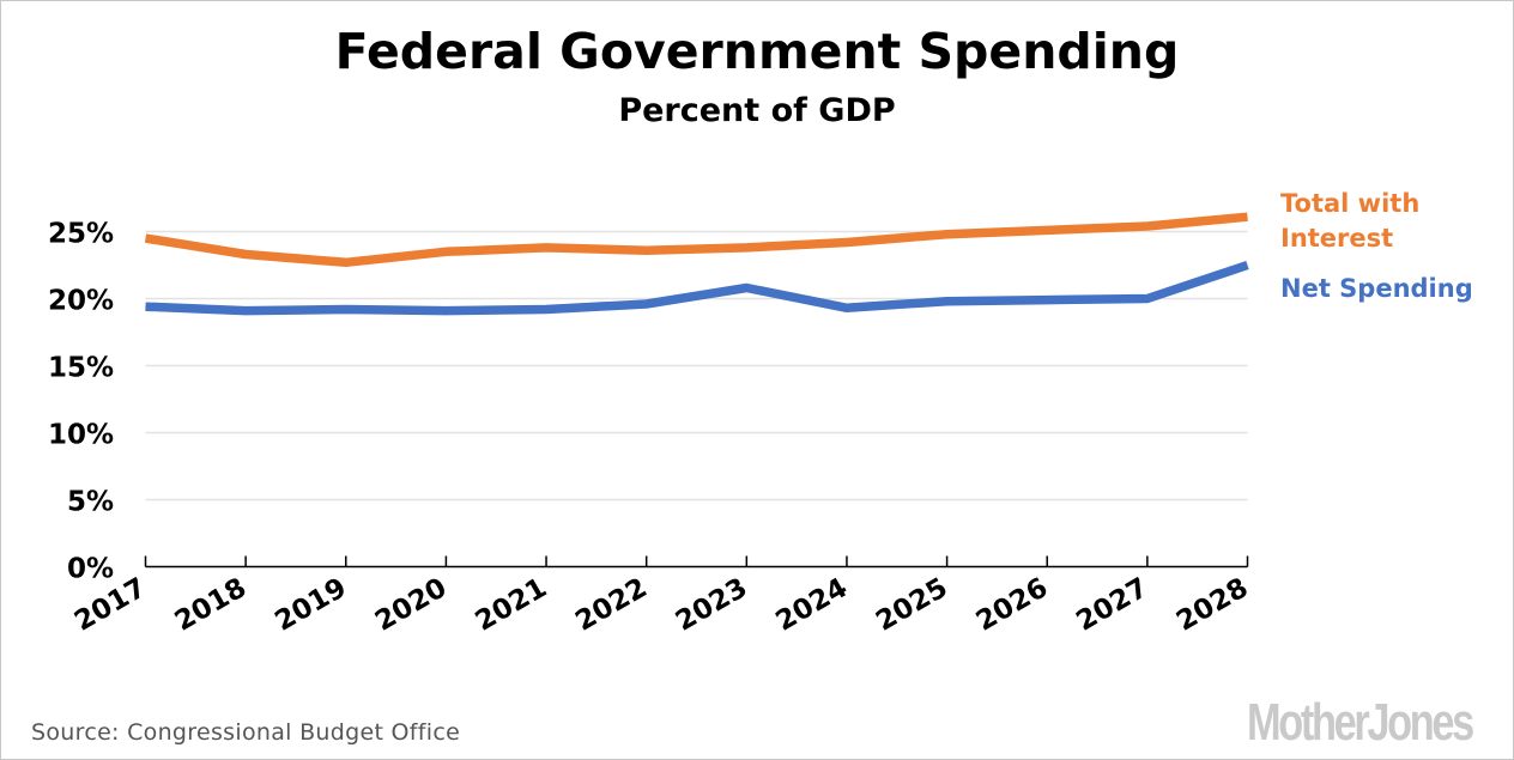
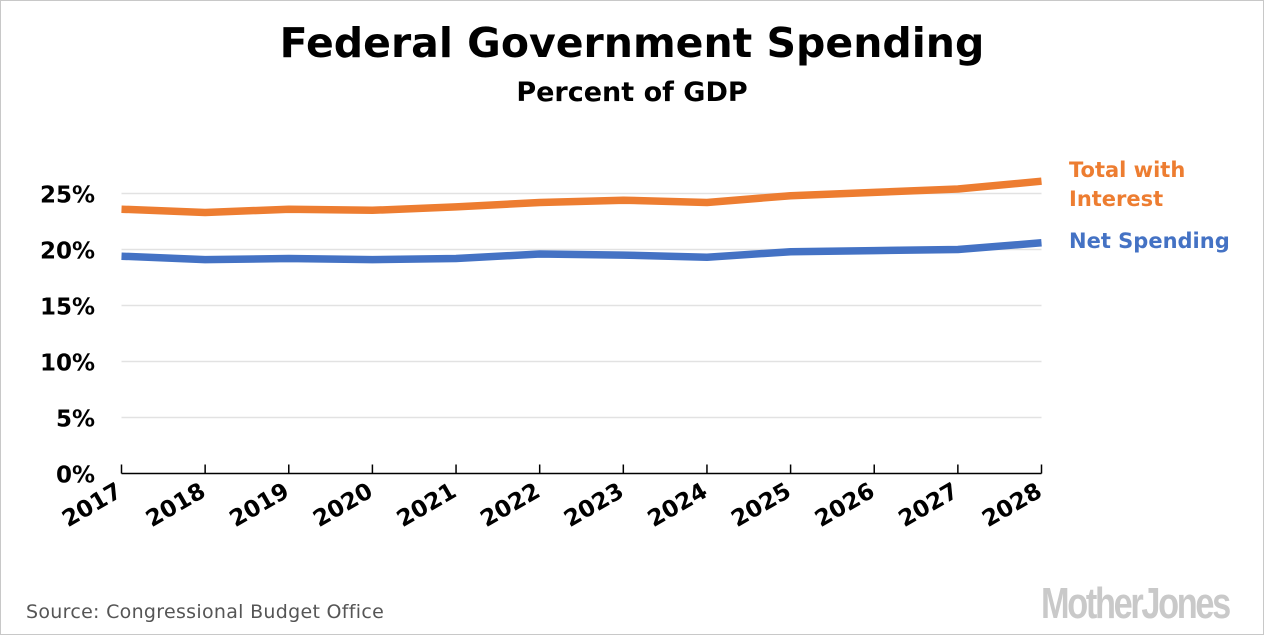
Total with Interest/2017: 24.5% -> 23.6%
Total with Interest/2019: 22.7% -> 23.6%
Total with Interest/2022: 23.6% -> 24.2%
Total with Interest/2023: 23.8% -> 24.4%
Net Spending/2023: 20.8% -> 19.5%
Net Spending/2028: 22.5% -> 20.6%
